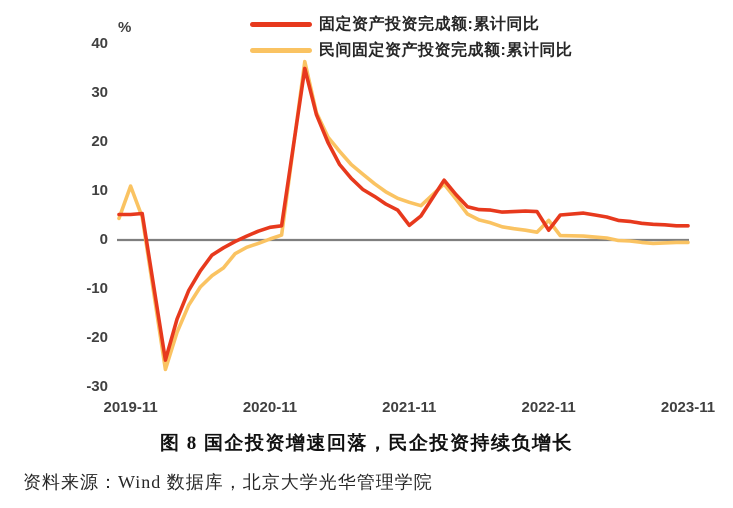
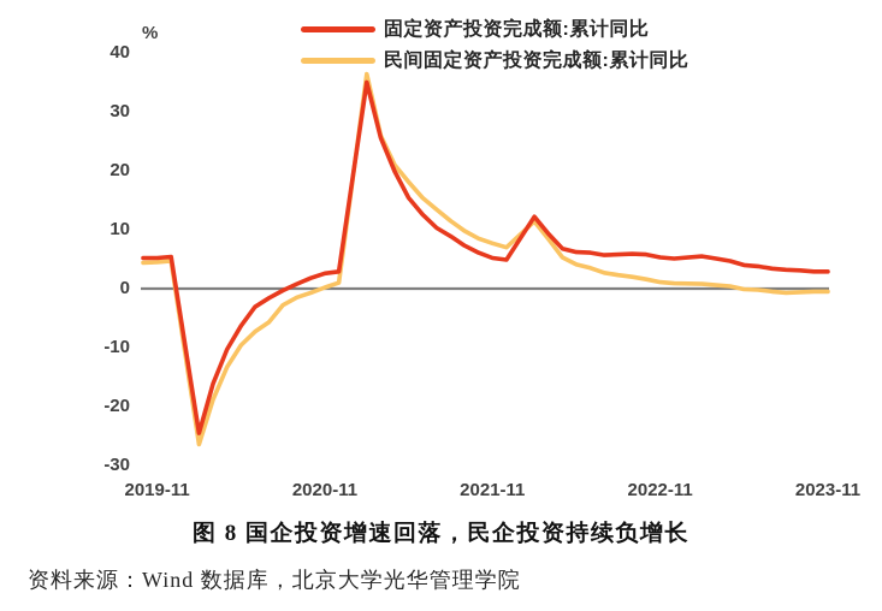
民间固定资产投资完成额:累计同比/2019-11: 11 -> 4
固定资产投资完成额:累计同比/2021-11: 3 -> 5
固定资产投资完成额:累计同比/2022-11: 2 -> 5
民间固定资产投资完成额:累计同比/2022-11: 4 -> 1
